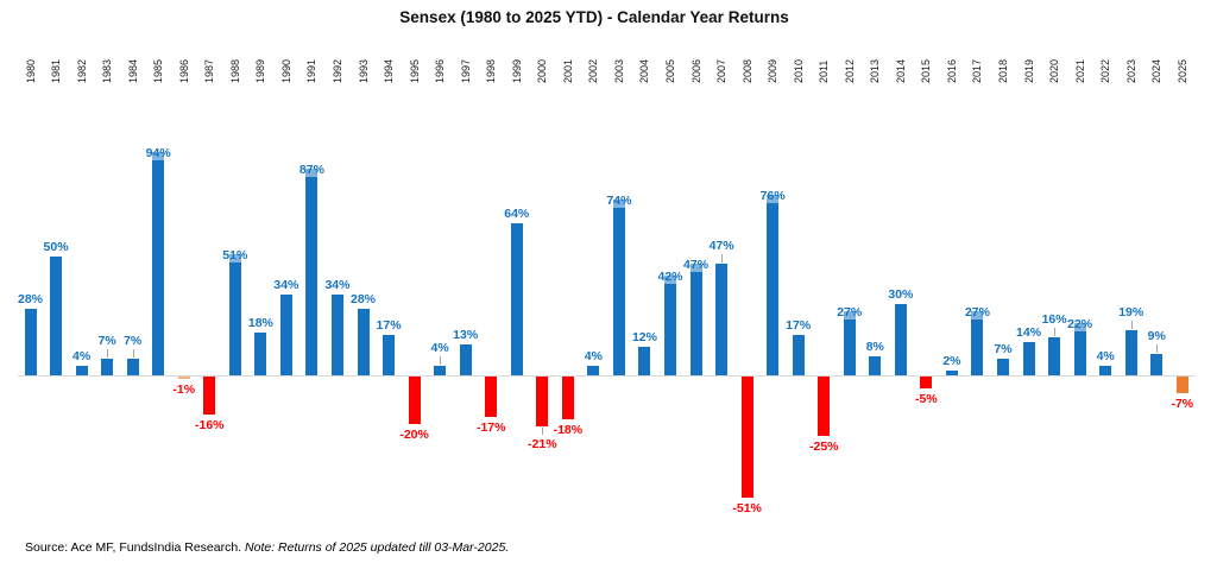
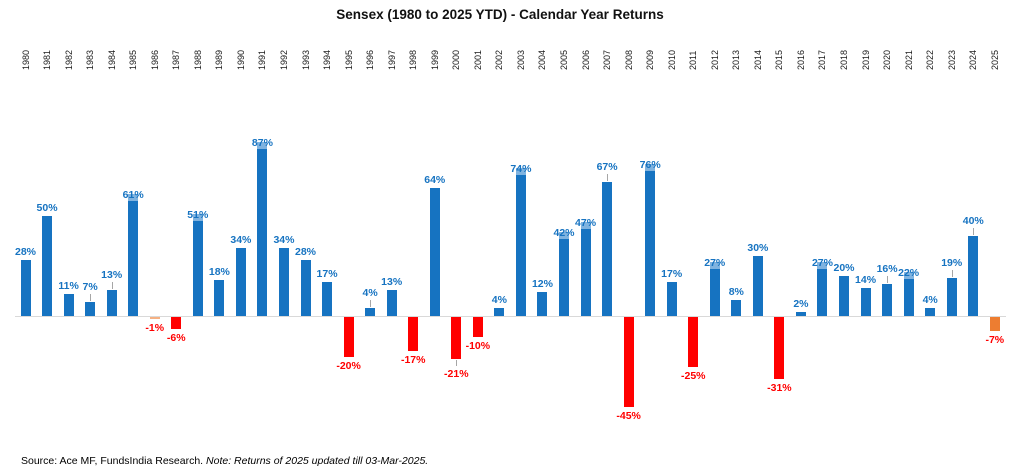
1982: 4% -> 11%
1984: 7% -> 13%
1985: 94% -> 61%
1987: -16% -> -6%
2001: -18% -> -10%
2007: 47% -> 67%
2008: -51% -> -45%
2015: -5% -> -31%
2018: 7% -> 20%
2024: 9% -> 40%
